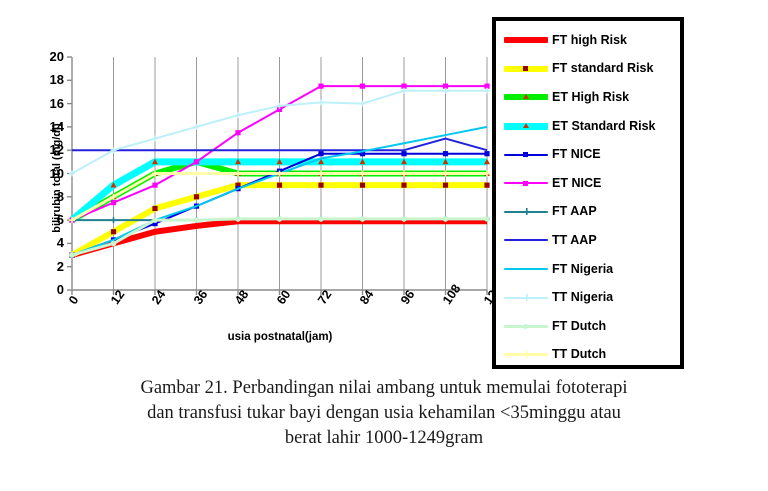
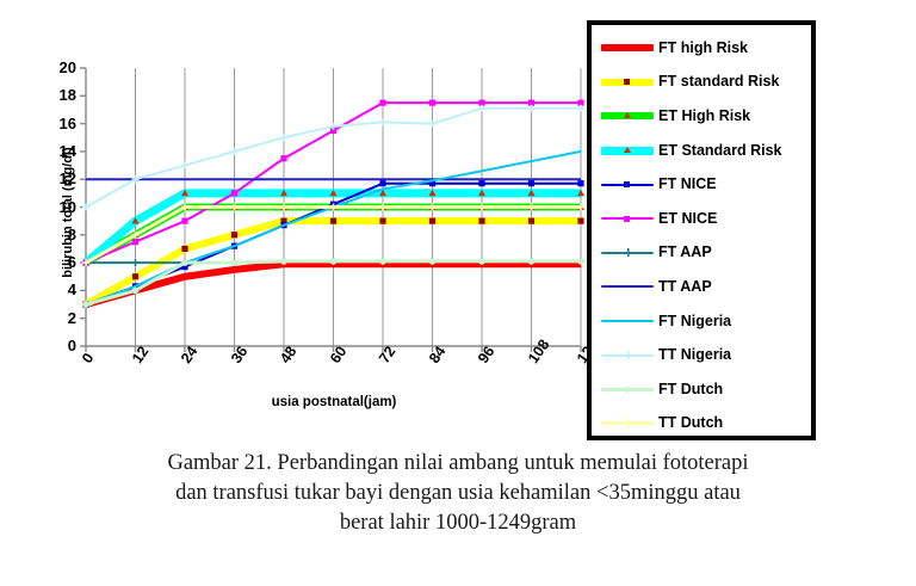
ET High Risk/36: 11 -> 10
TT AAP/108: 13 -> 12
